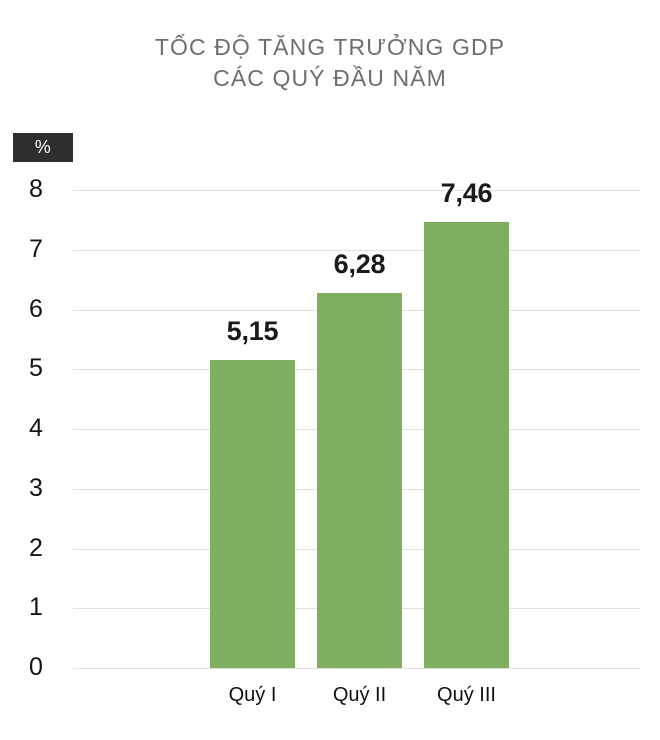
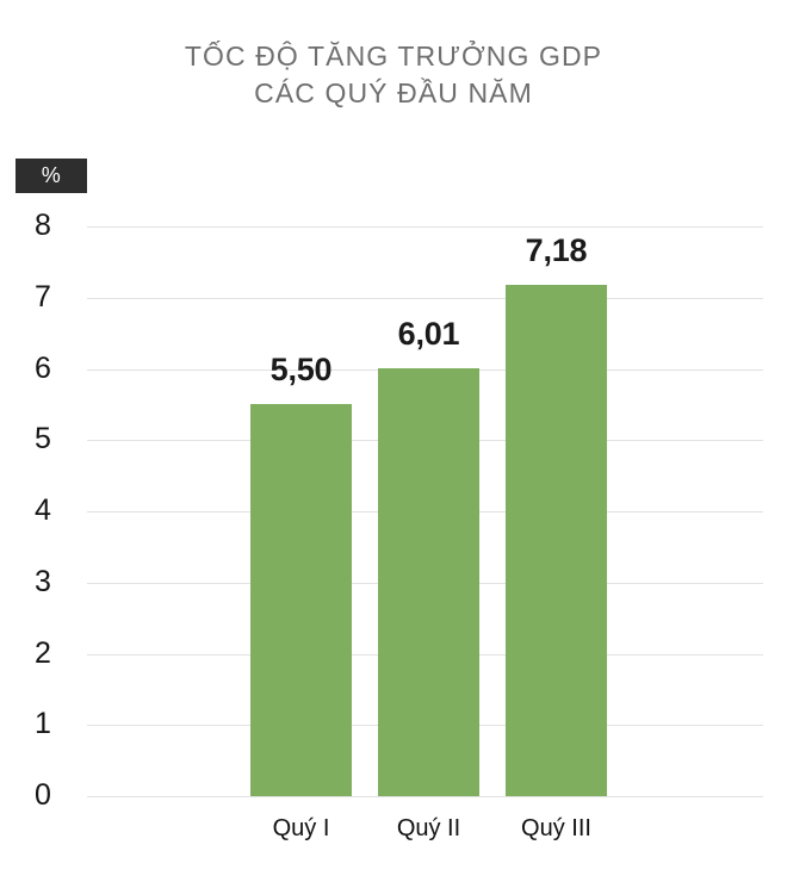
Quý I: 5,15 -> 5,50
Quý II: 6,28 -> 6,01
Quý III: 7,46 -> 7,18
